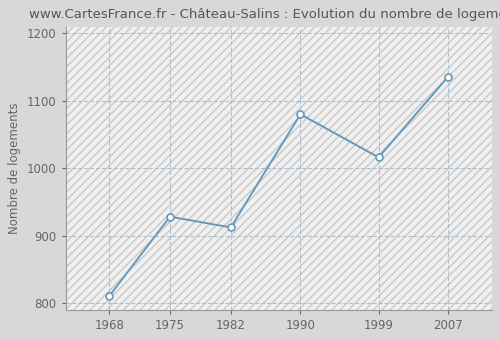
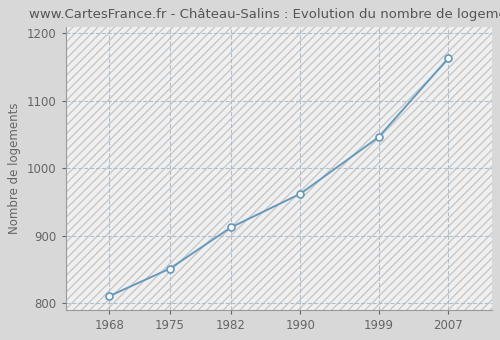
1975: 928 -> 851
1990: 1080 -> 962
1999: 1016 -> 1046
2007: 1136 -> 1163
